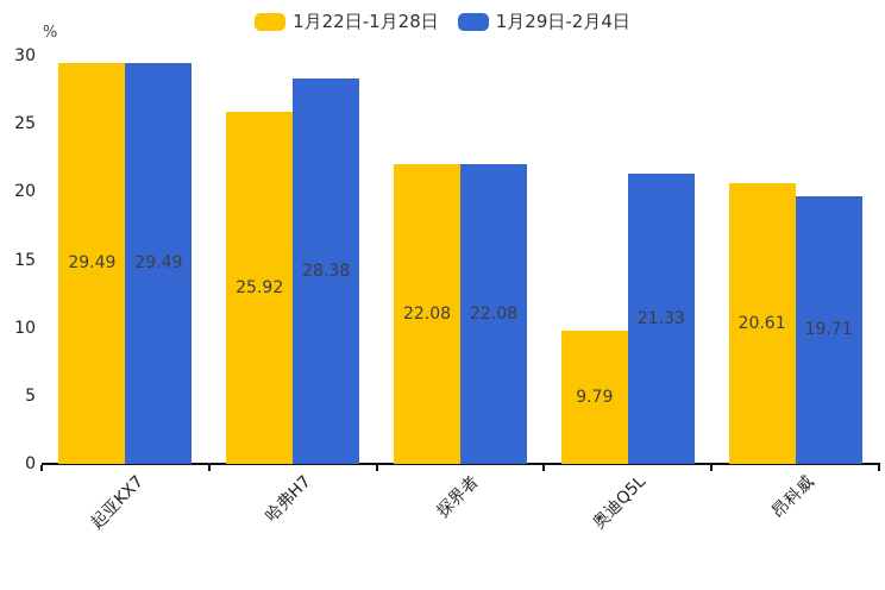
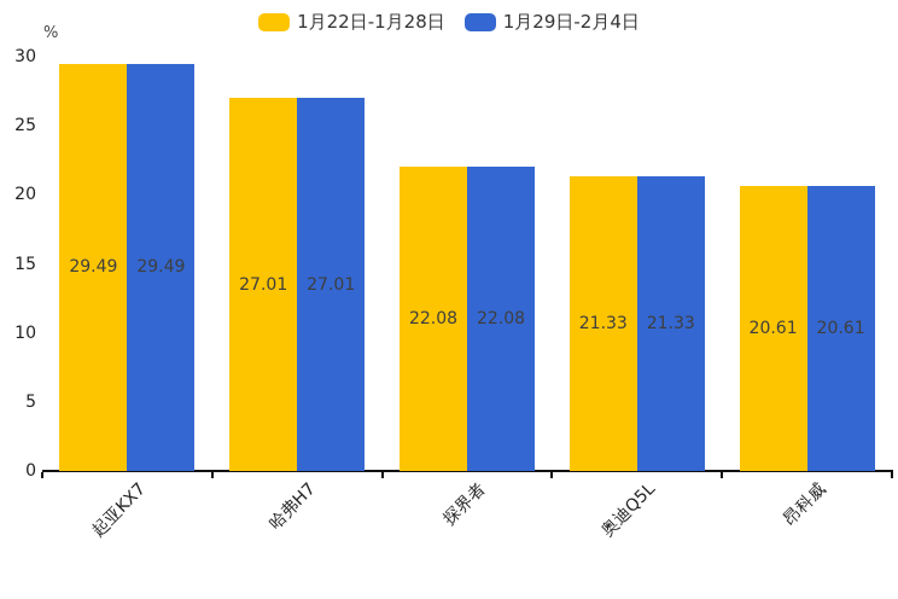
1月22日-1月28日/哈弗H7: 25.92 -> 27.01
1月29日-2月4日/哈弗H7: 28.38 -> 27.01
1月22日-1月28日/奥迪Q5L: 9.79 -> 21.33
1月29日-2月4日/昂科威: 19.71 -> 20.61
